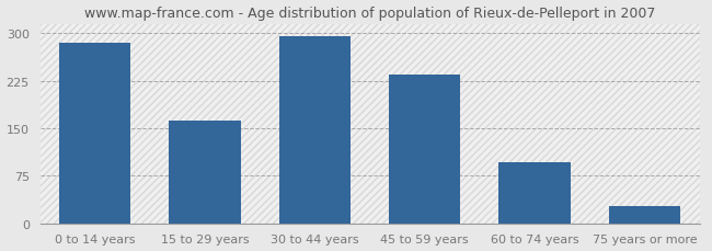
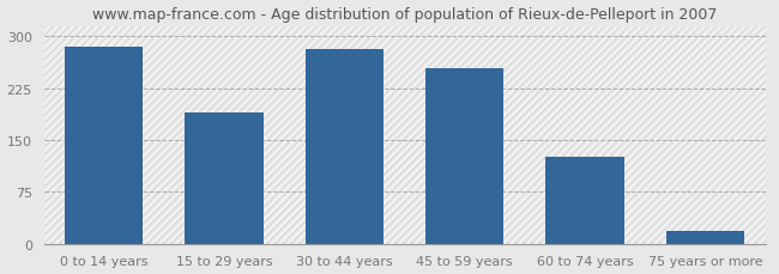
15 to 29 years: 162 -> 190
30 to 44 years: 295 -> 282
45 to 59 years: 235 -> 254
60 to 74 years: 97 -> 126
75 years or more: 28 -> 18
